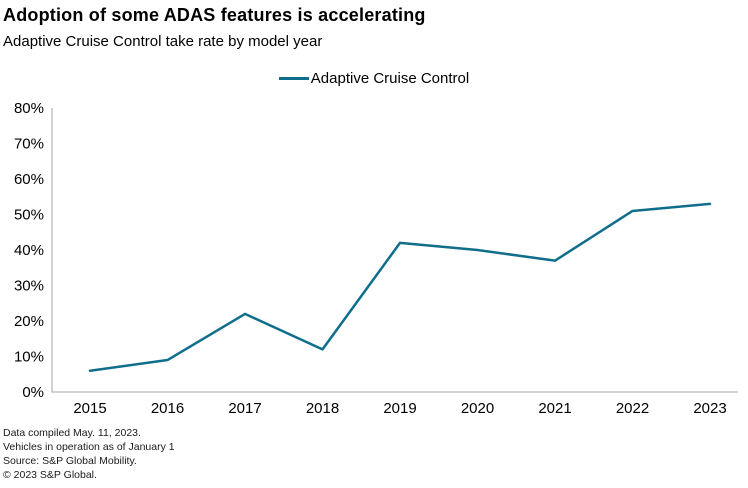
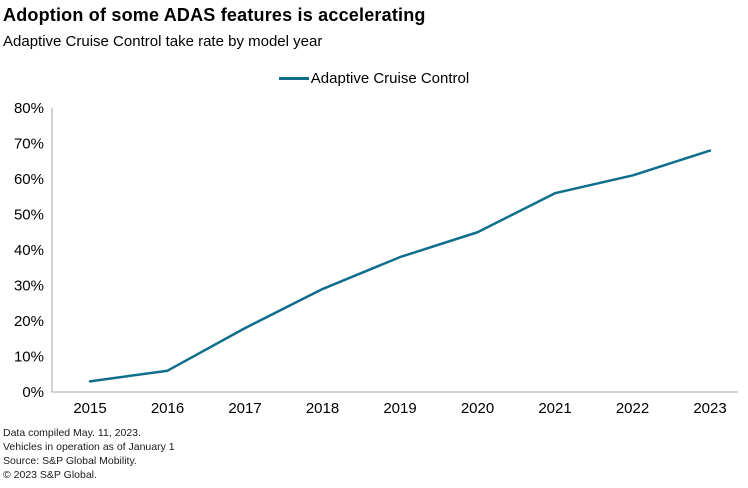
2015: 6% -> 3%
2016: 9% -> 6%
2017: 22% -> 18%
2018: 12% -> 29%
2019: 42% -> 38%
2020: 40% -> 45%
2021: 37% -> 56%
2022: 51% -> 61%
2023: 53% -> 68%
